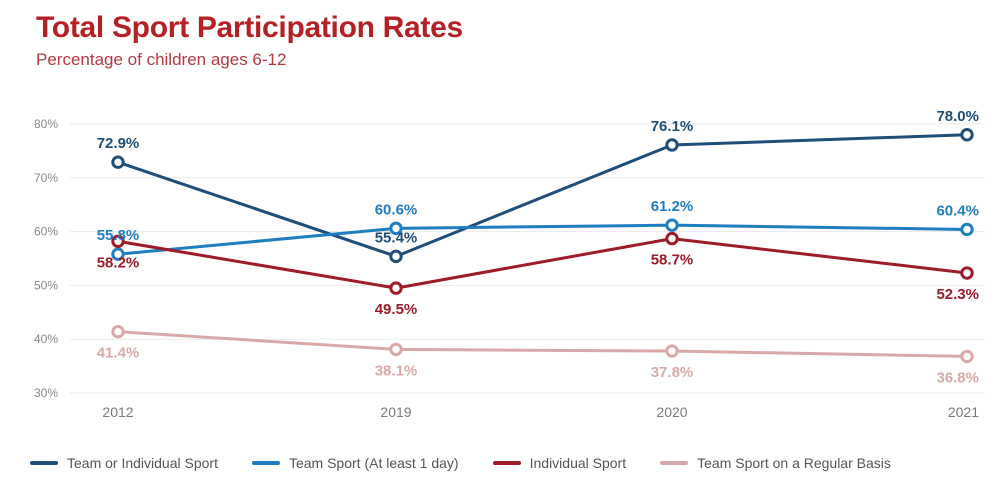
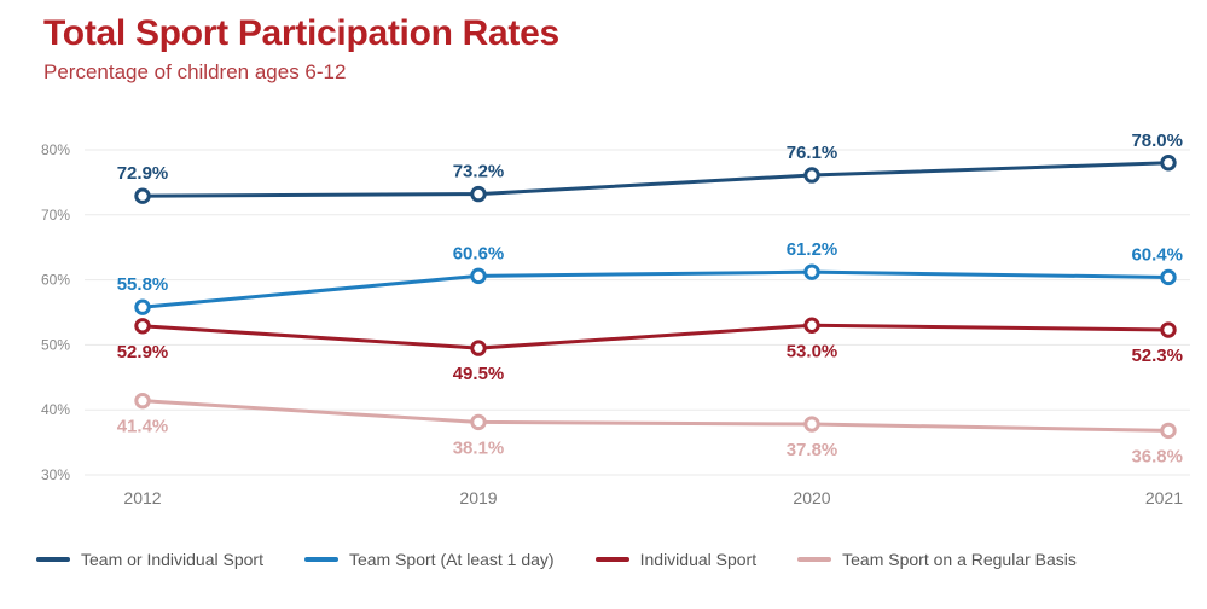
Individual Sport/2012: 58.2% -> 52.9%
Team or Individual Sport/2019: 55.4% -> 73.2%
Individual Sport/2020: 58.7% -> 53.0%
